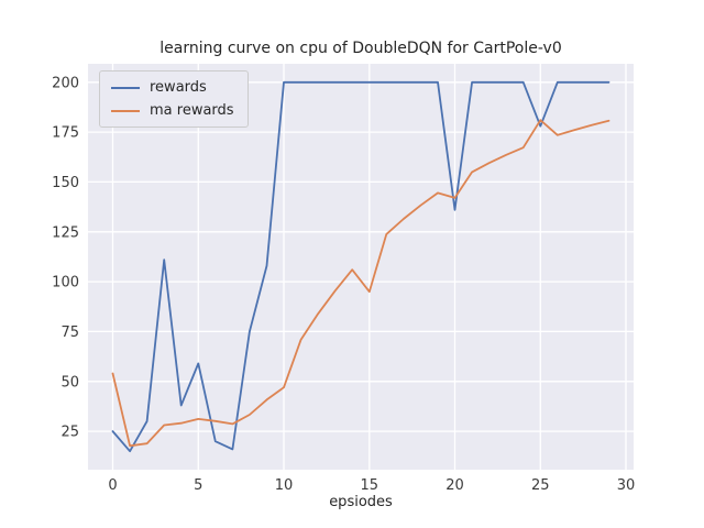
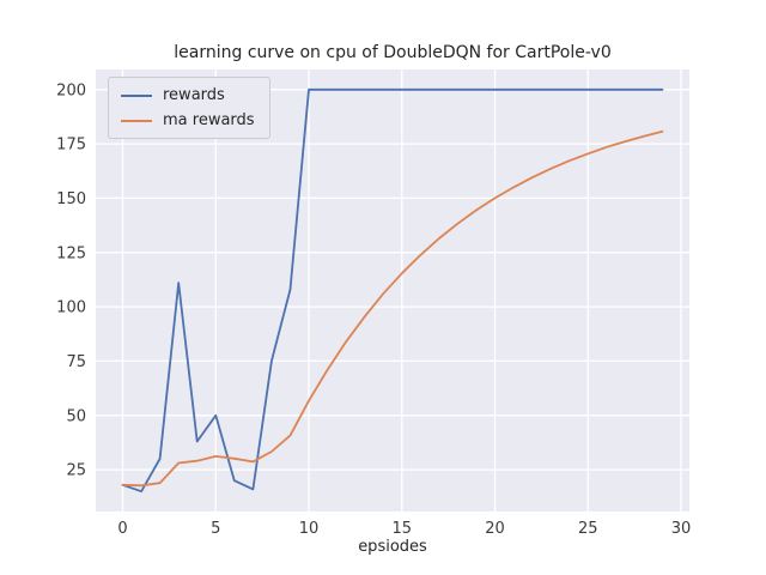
rewards/0: 25 -> 18
ma rewards/0: 54 -> 18
rewards/5: 59 -> 50
ma rewards/10: 47 -> 57
ma rewards/15: 95 -> 115
rewards/20: 136 -> 200
ma rewards/20: 142 -> 150
rewards/25: 178 -> 200
ma rewards/25: 181 -> 170
